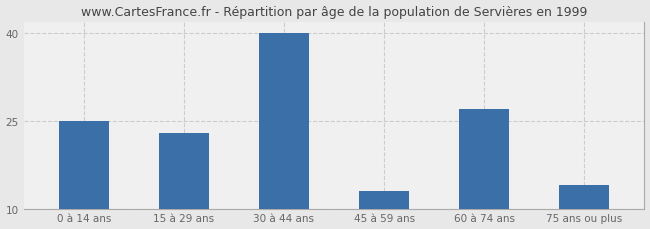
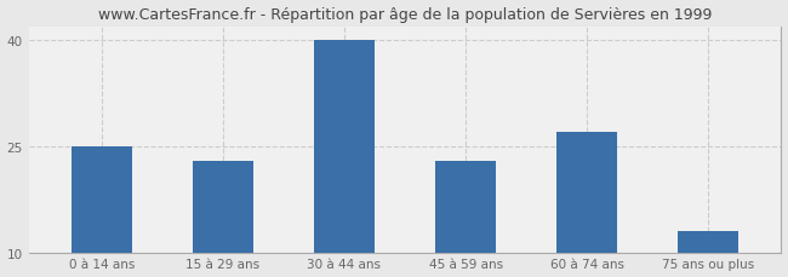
45 à 59 ans: 13 -> 23
75 ans ou plus: 14 -> 13
